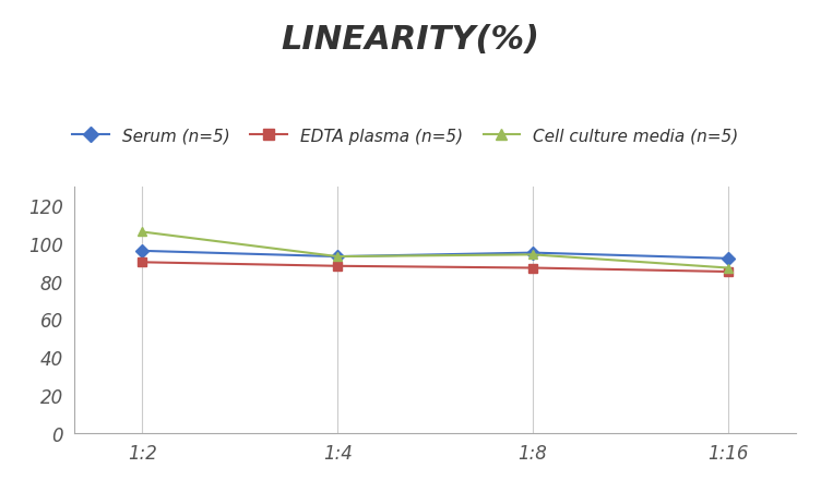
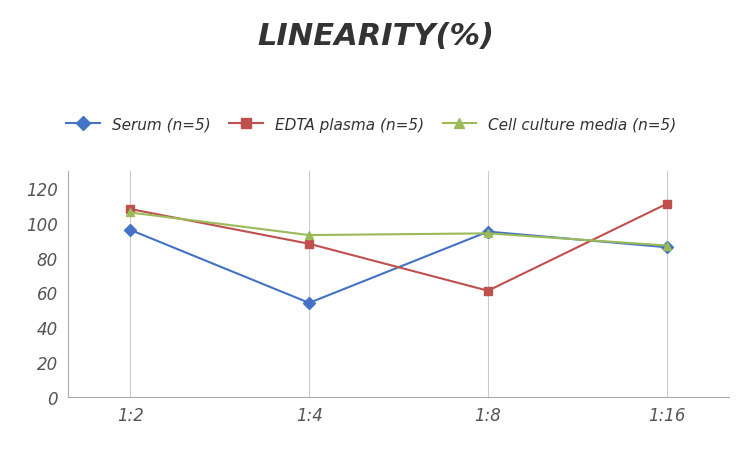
EDTA plasma (n=5)/1:2: 90 -> 108
Serum (n=5)/1:4: 93 -> 54
EDTA plasma (n=5)/1:8: 87 -> 61
Serum (n=5)/1:16: 92 -> 86
EDTA plasma (n=5)/1:16: 85 -> 111
